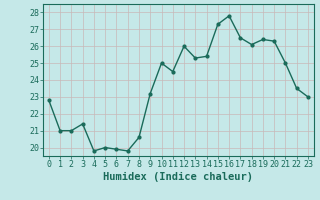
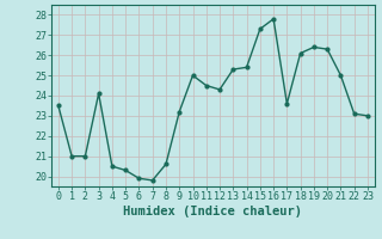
0: 22.8 -> 23.5
3: 21.4 -> 24.1
4: 19.8 -> 20.5
5: 20.0 -> 20.3
12: 26.0 -> 24.3
17: 26.5 -> 23.6
22: 23.5 -> 23.1
